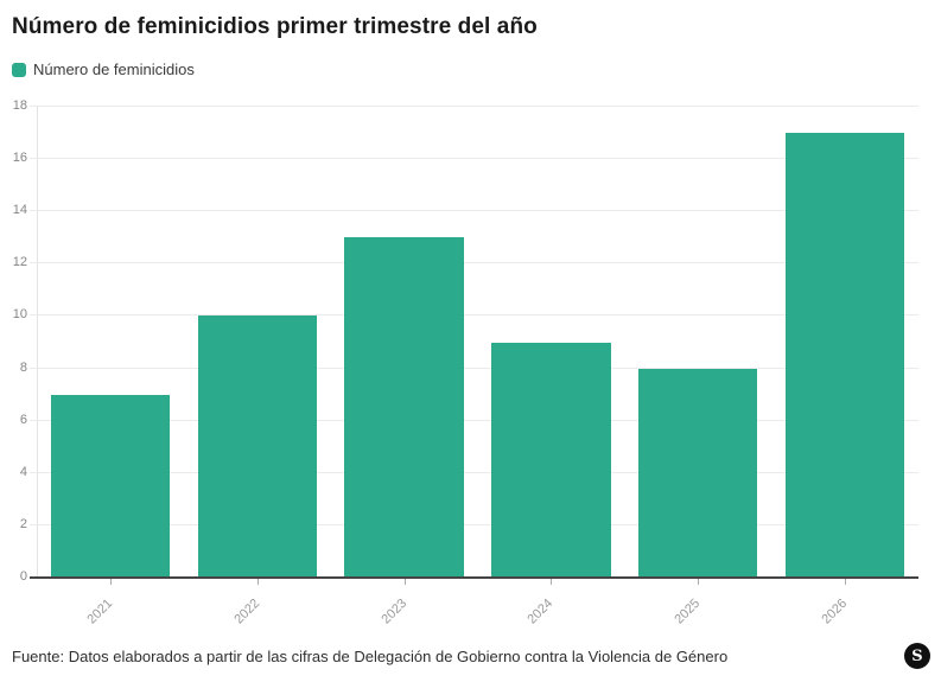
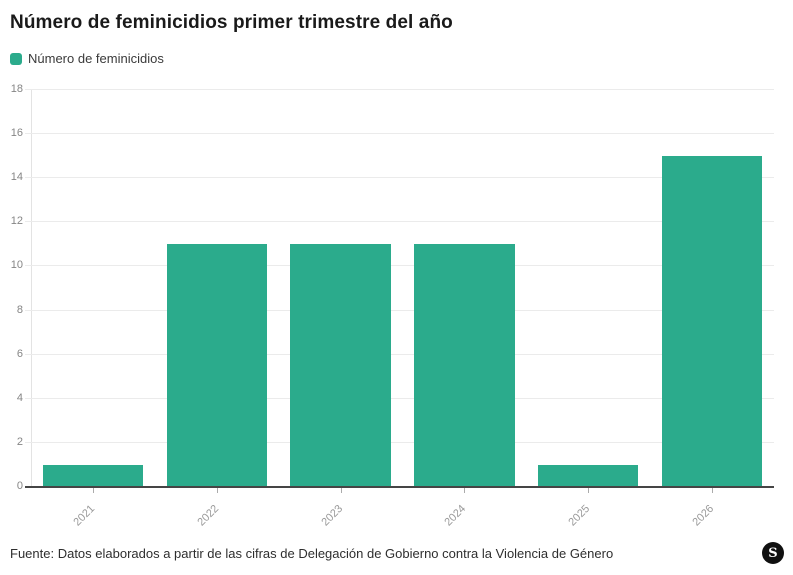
2021: 7 -> 1
2022: 10 -> 11
2023: 13 -> 11
2024: 9 -> 11
2025: 8 -> 1
2026: 17 -> 15
